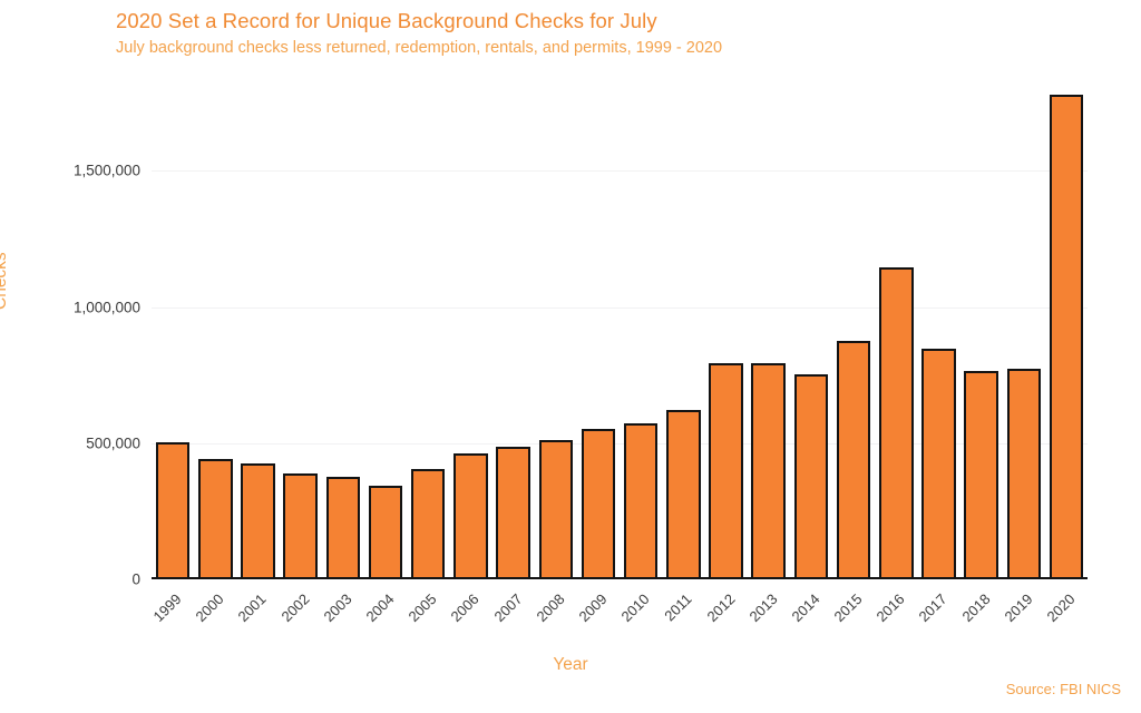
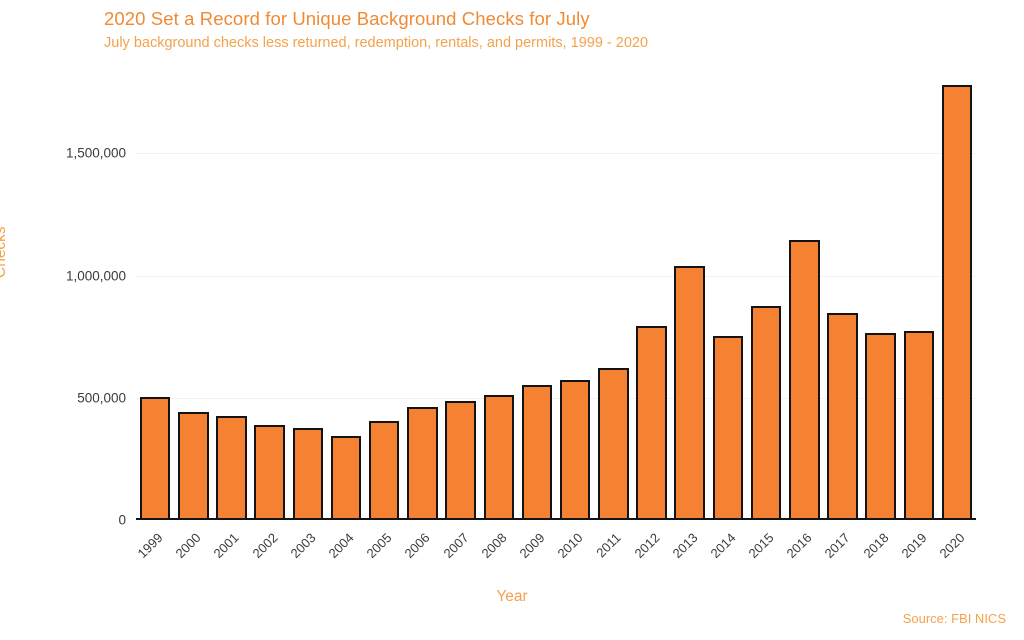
2013: 790000 -> 1040000
